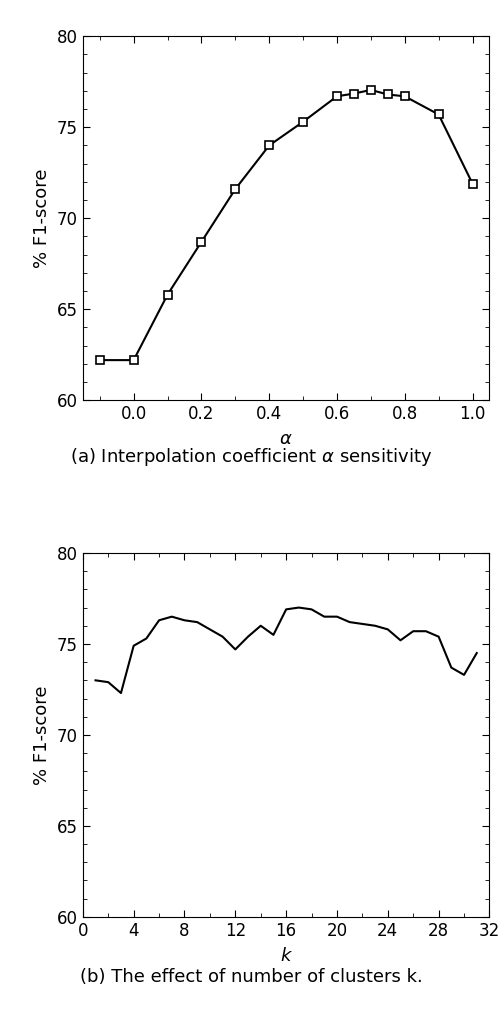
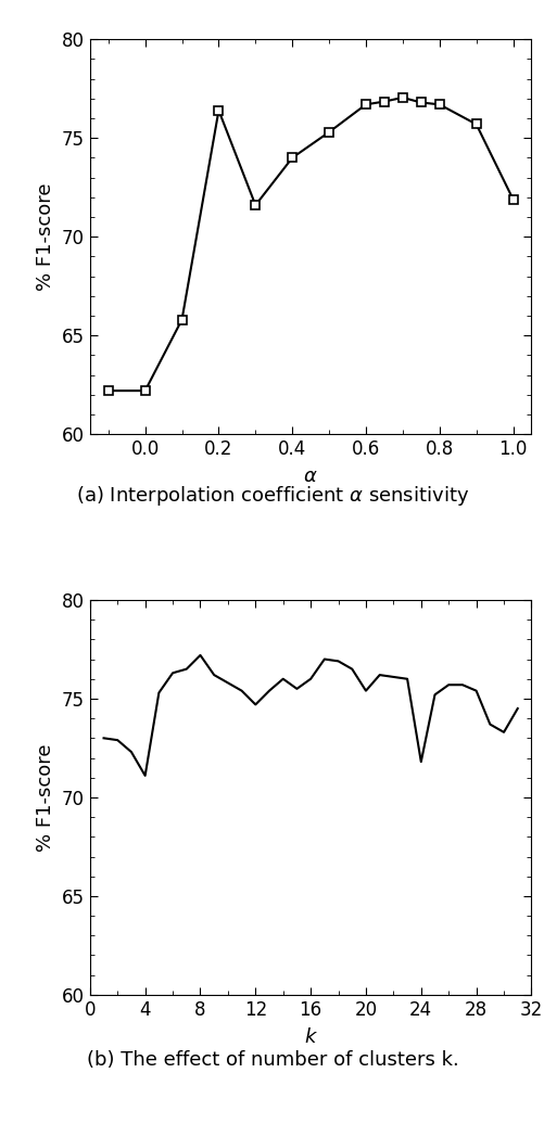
0.2: 68.7 -> 76.4
4: 74.9 -> 71.1
8: 76.3 -> 77.2
16: 76.9 -> 76.0
20: 76.5 -> 75.4
24: 75.8 -> 71.8
